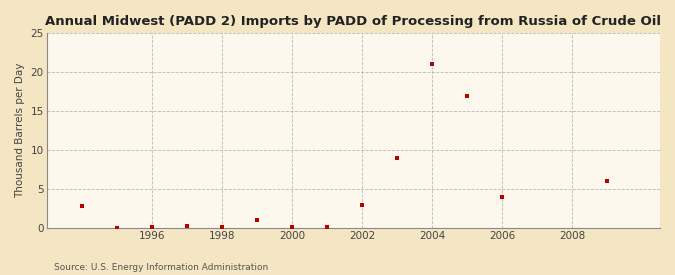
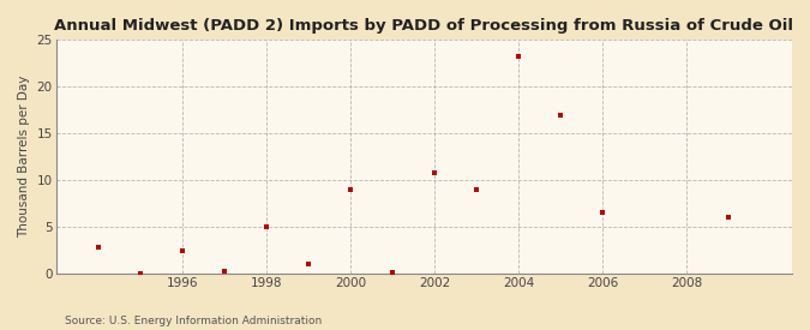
1996: 0.1 -> 2.4
1998: 0.1 -> 5.0
2000: 0.1 -> 9.0
2002: 3.0 -> 10.8
2004: 21.0 -> 23.2
2006: 4.0 -> 6.6
